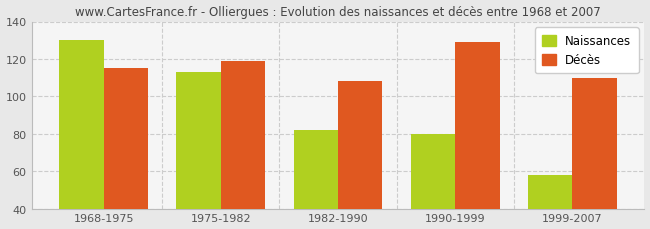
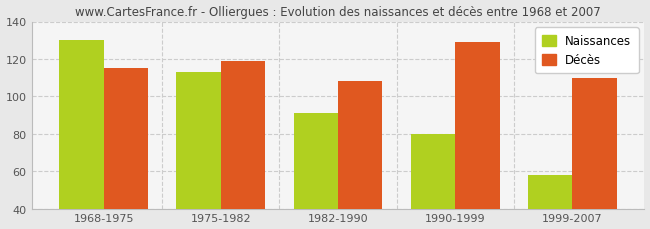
Naissances/1982-1990: 82 -> 91
